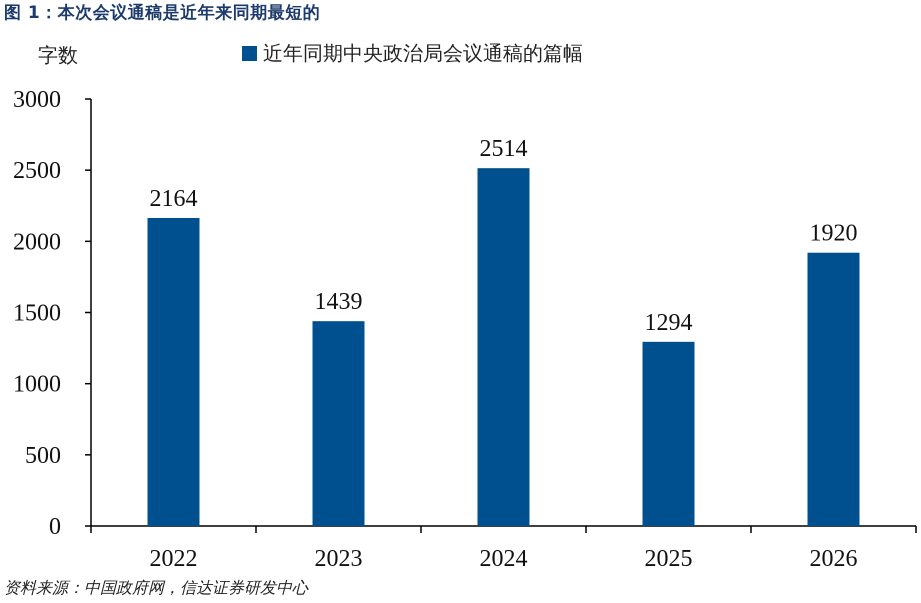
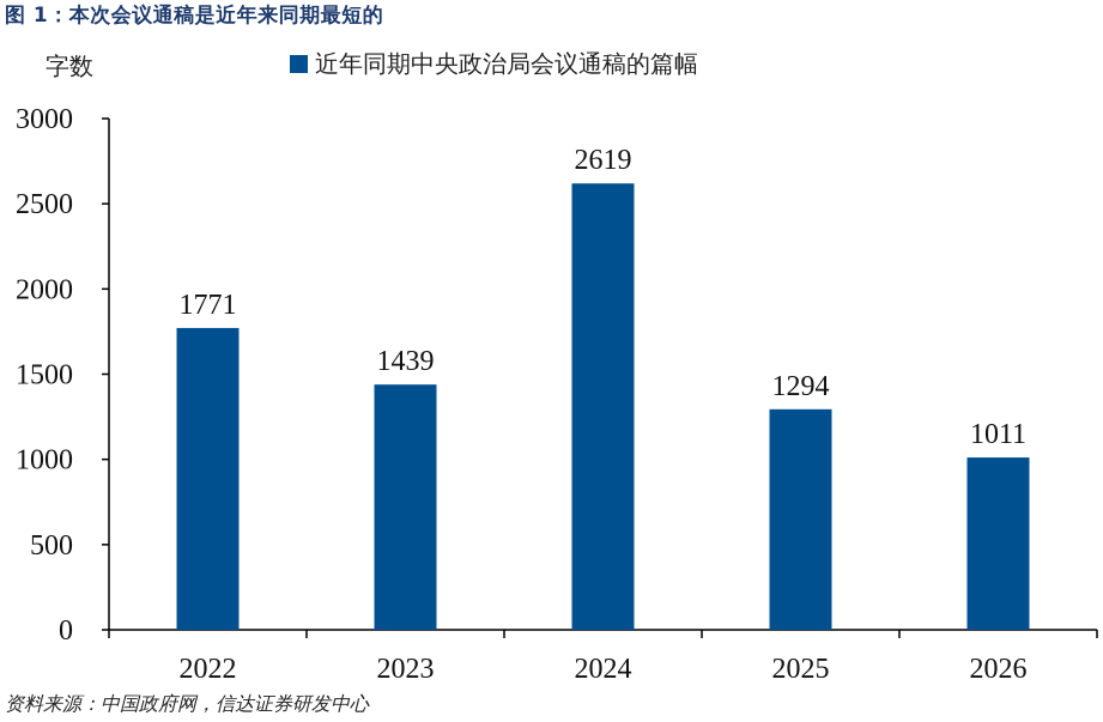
2022: 2164 -> 1771
2024: 2514 -> 2619
2026: 1920 -> 1011
